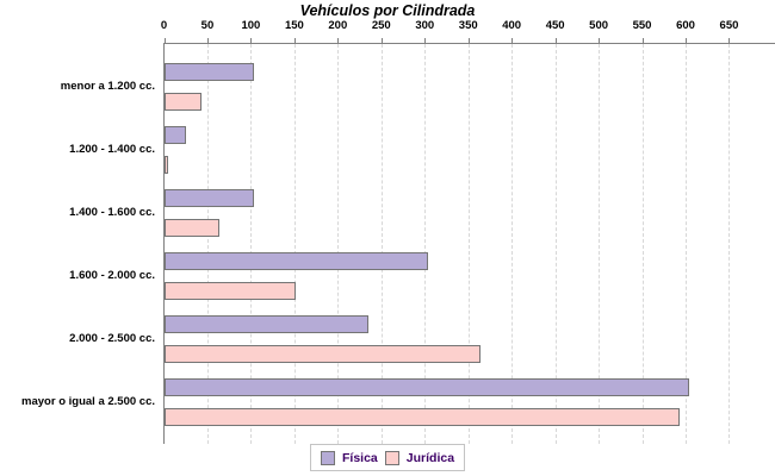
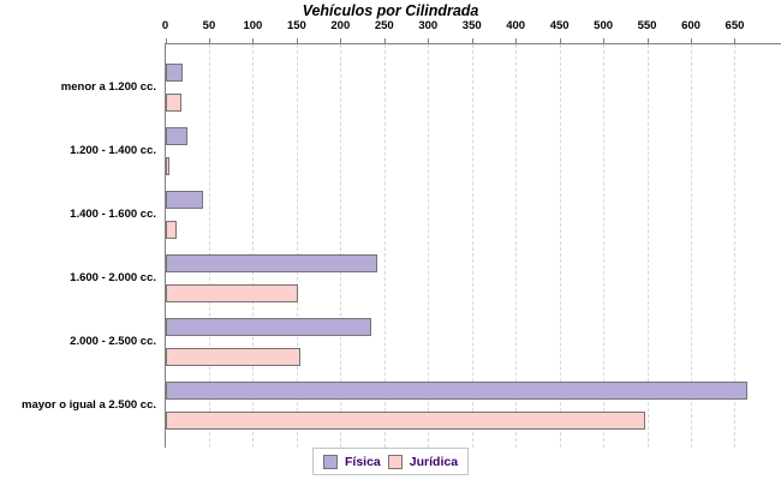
Física/menor a 1.200 cc.: 100 -> 20
Jurídica/menor a 1.200 cc.: 40 -> 20
Física/1.400 - 1.600 cc.: 100 -> 40
Jurídica/1.400 - 1.600 cc.: 60 -> 10
Física/1.600 - 2.000 cc.: 300 -> 240
Jurídica/2.000 - 2.500 cc.: 360 -> 150
Física/mayor o igual a 2.500 cc.: 600 -> 660
Jurídica/mayor o igual a 2.500 cc.: 590 -> 540
